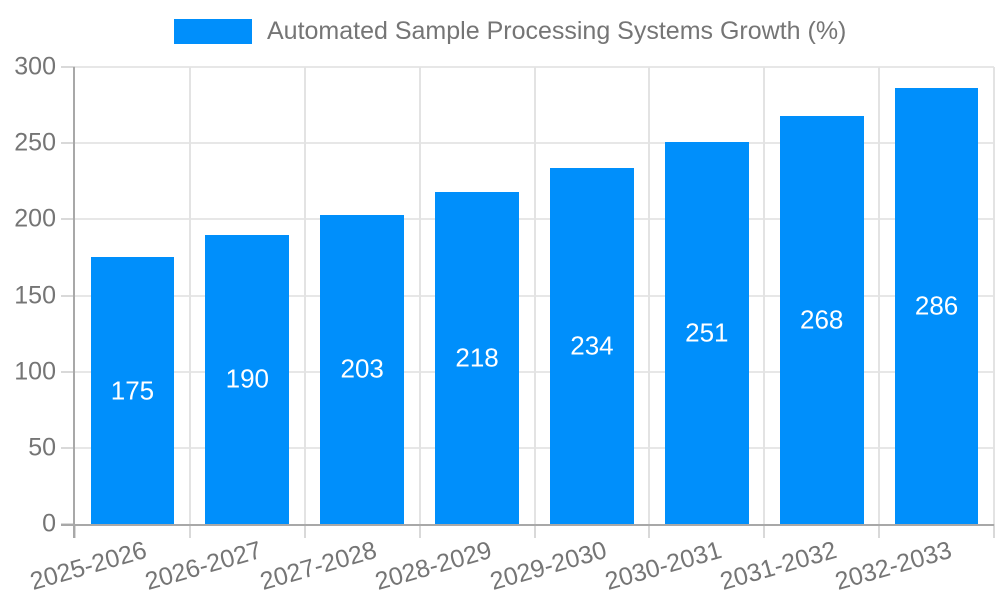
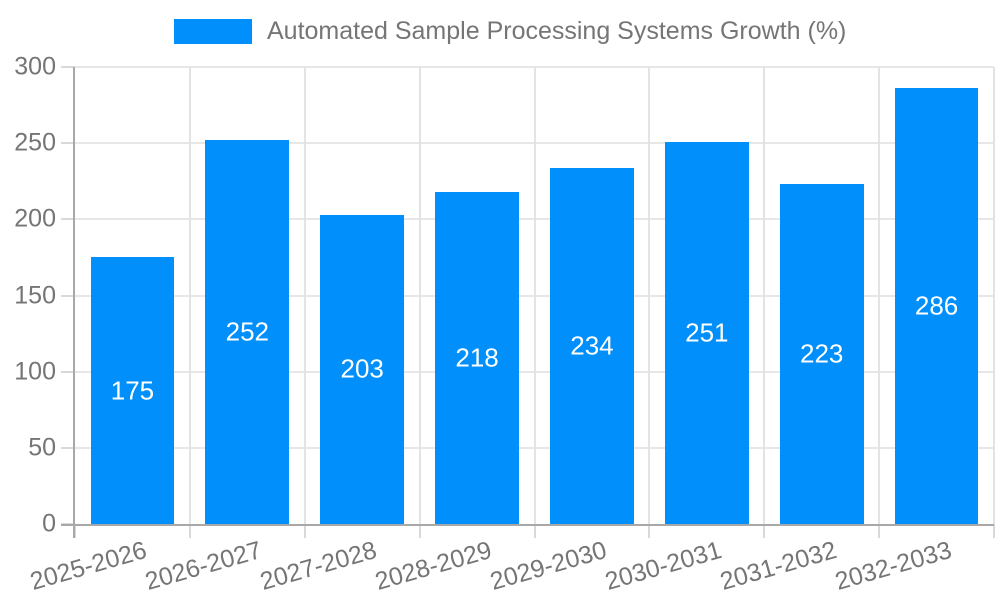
2026-2027: 190 -> 252
2031-2032: 268 -> 223
